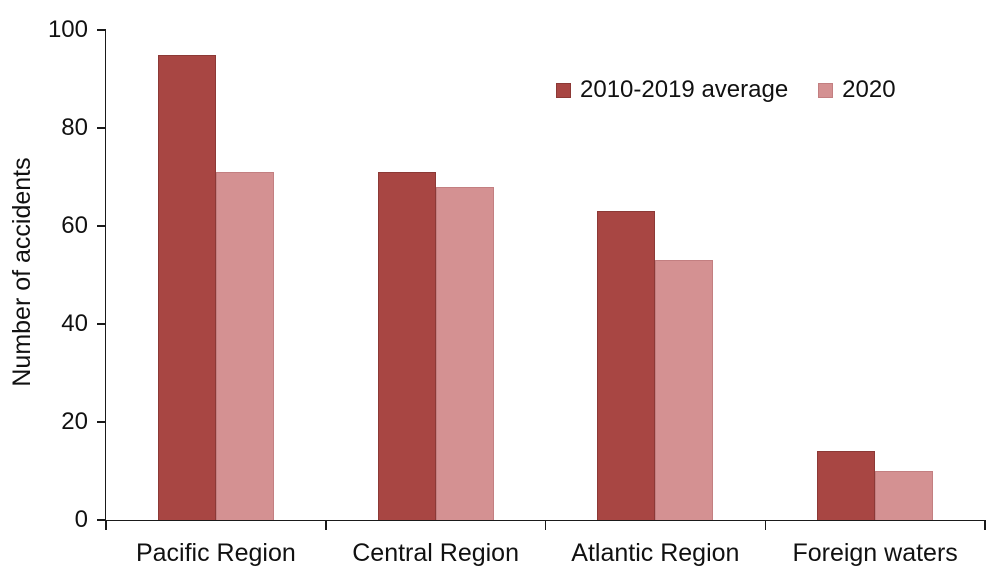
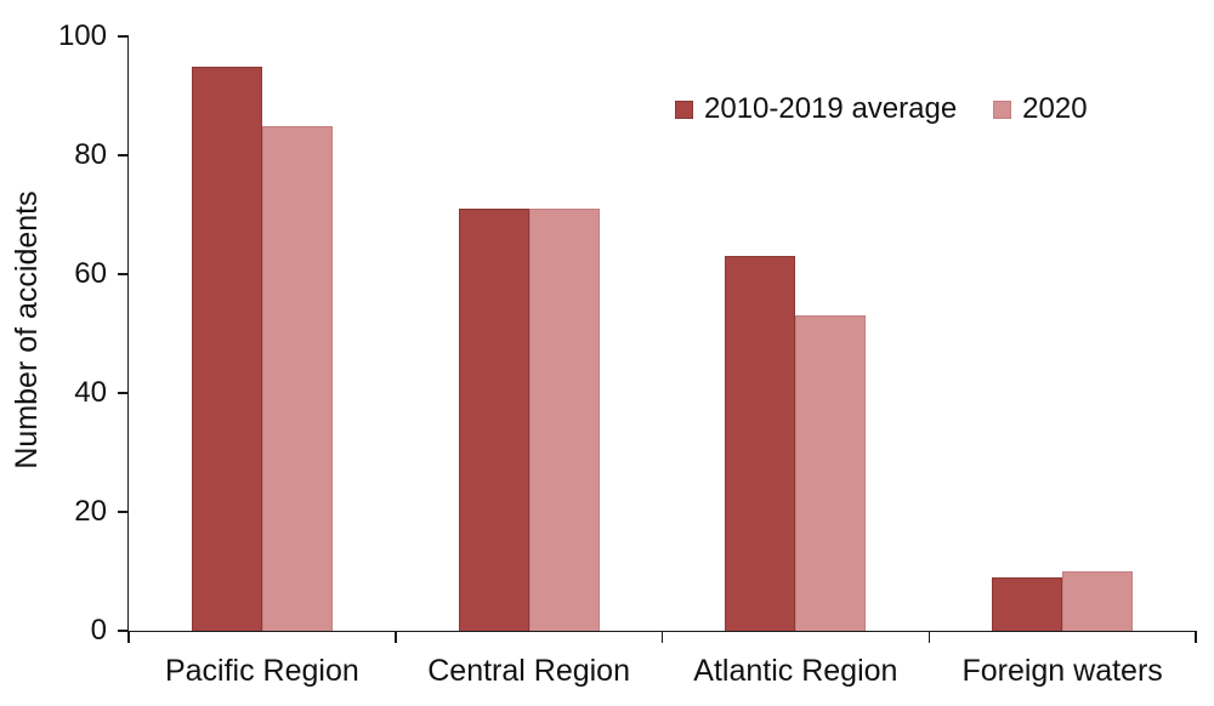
2020/Pacific Region: 71 -> 85
2020/Central Region: 68 -> 71
2010-2019 average/Foreign waters: 14 -> 9
